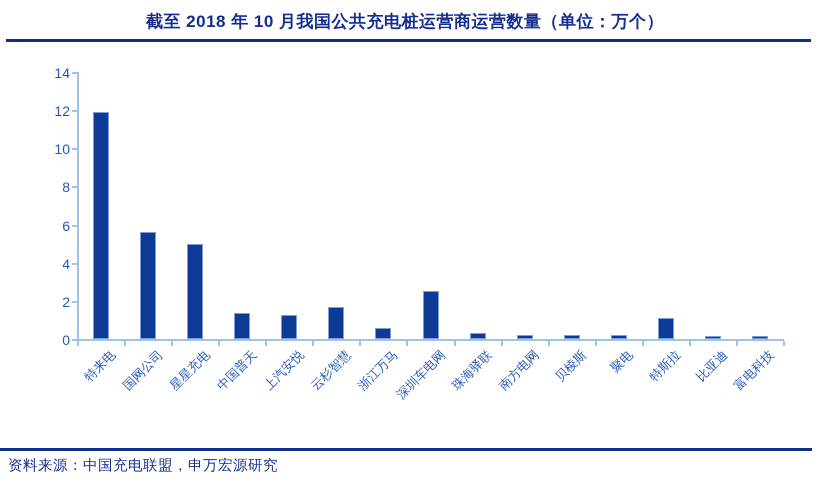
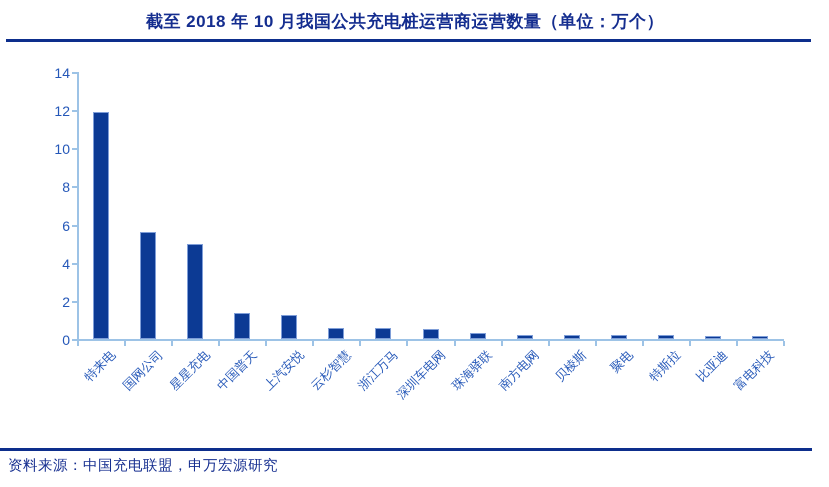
云杉智慧: 1.7 -> 0.6
深圳车电网: 2.5 -> 0.5
特斯拉: 1.1 -> 0.2
